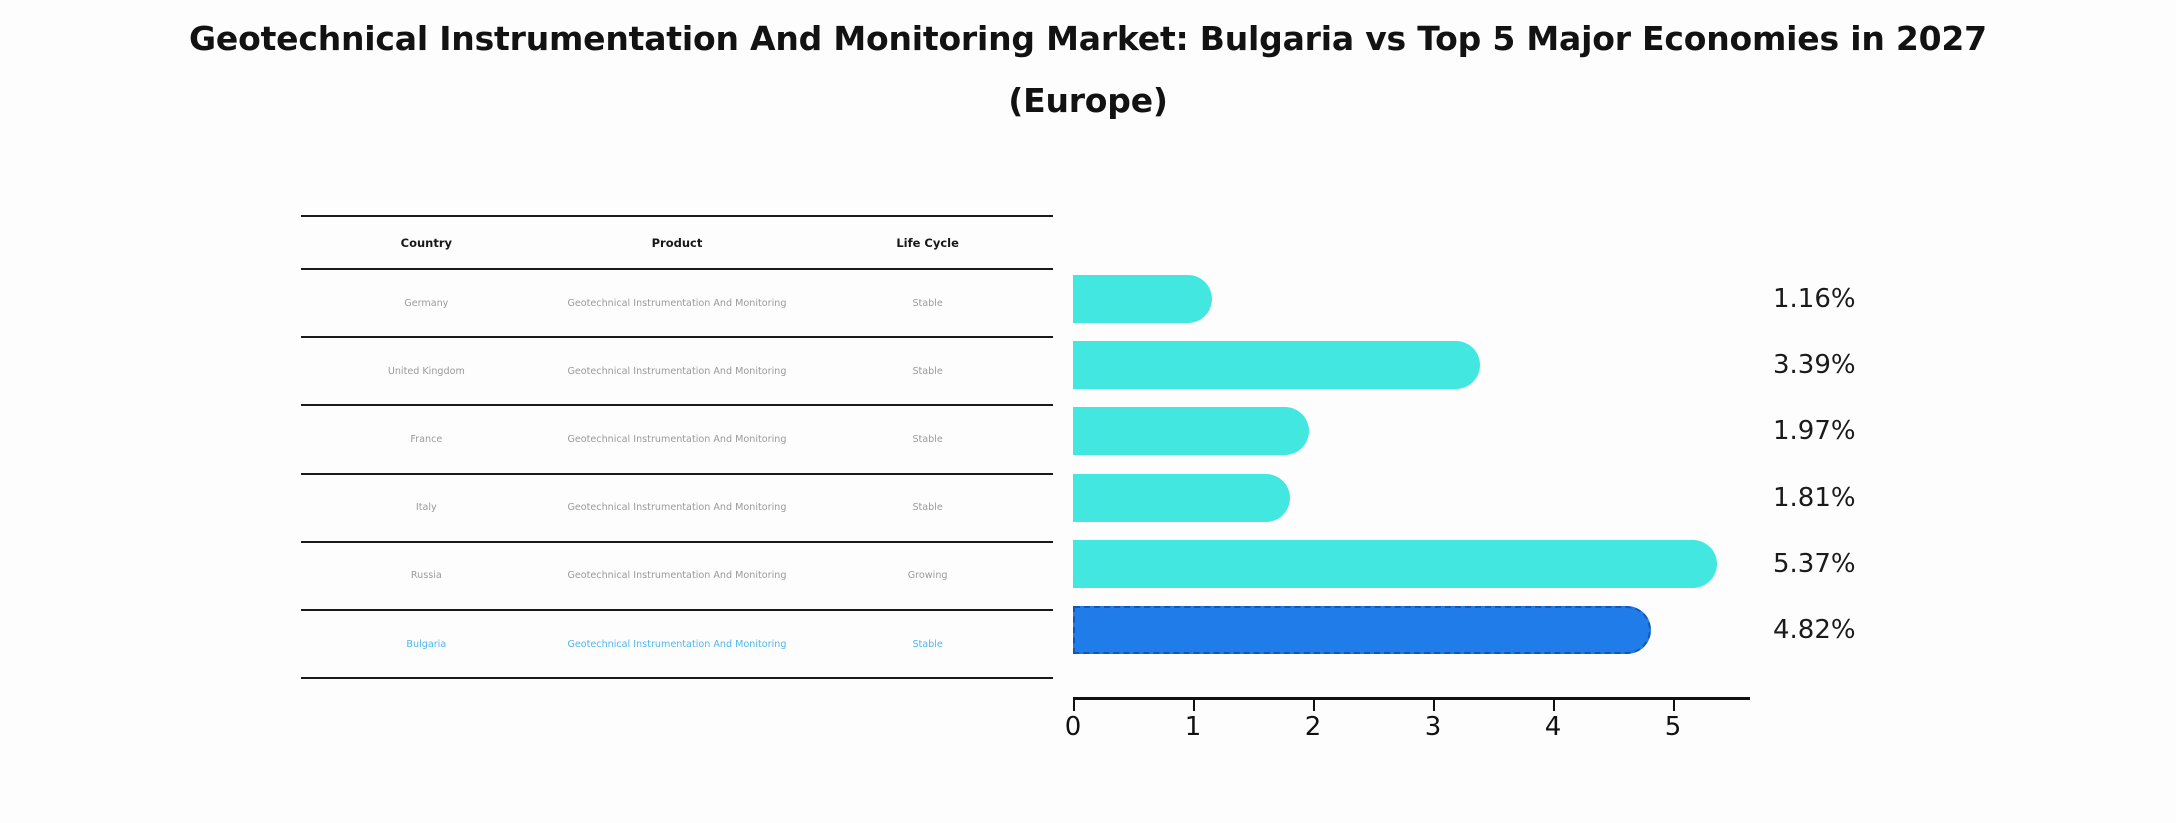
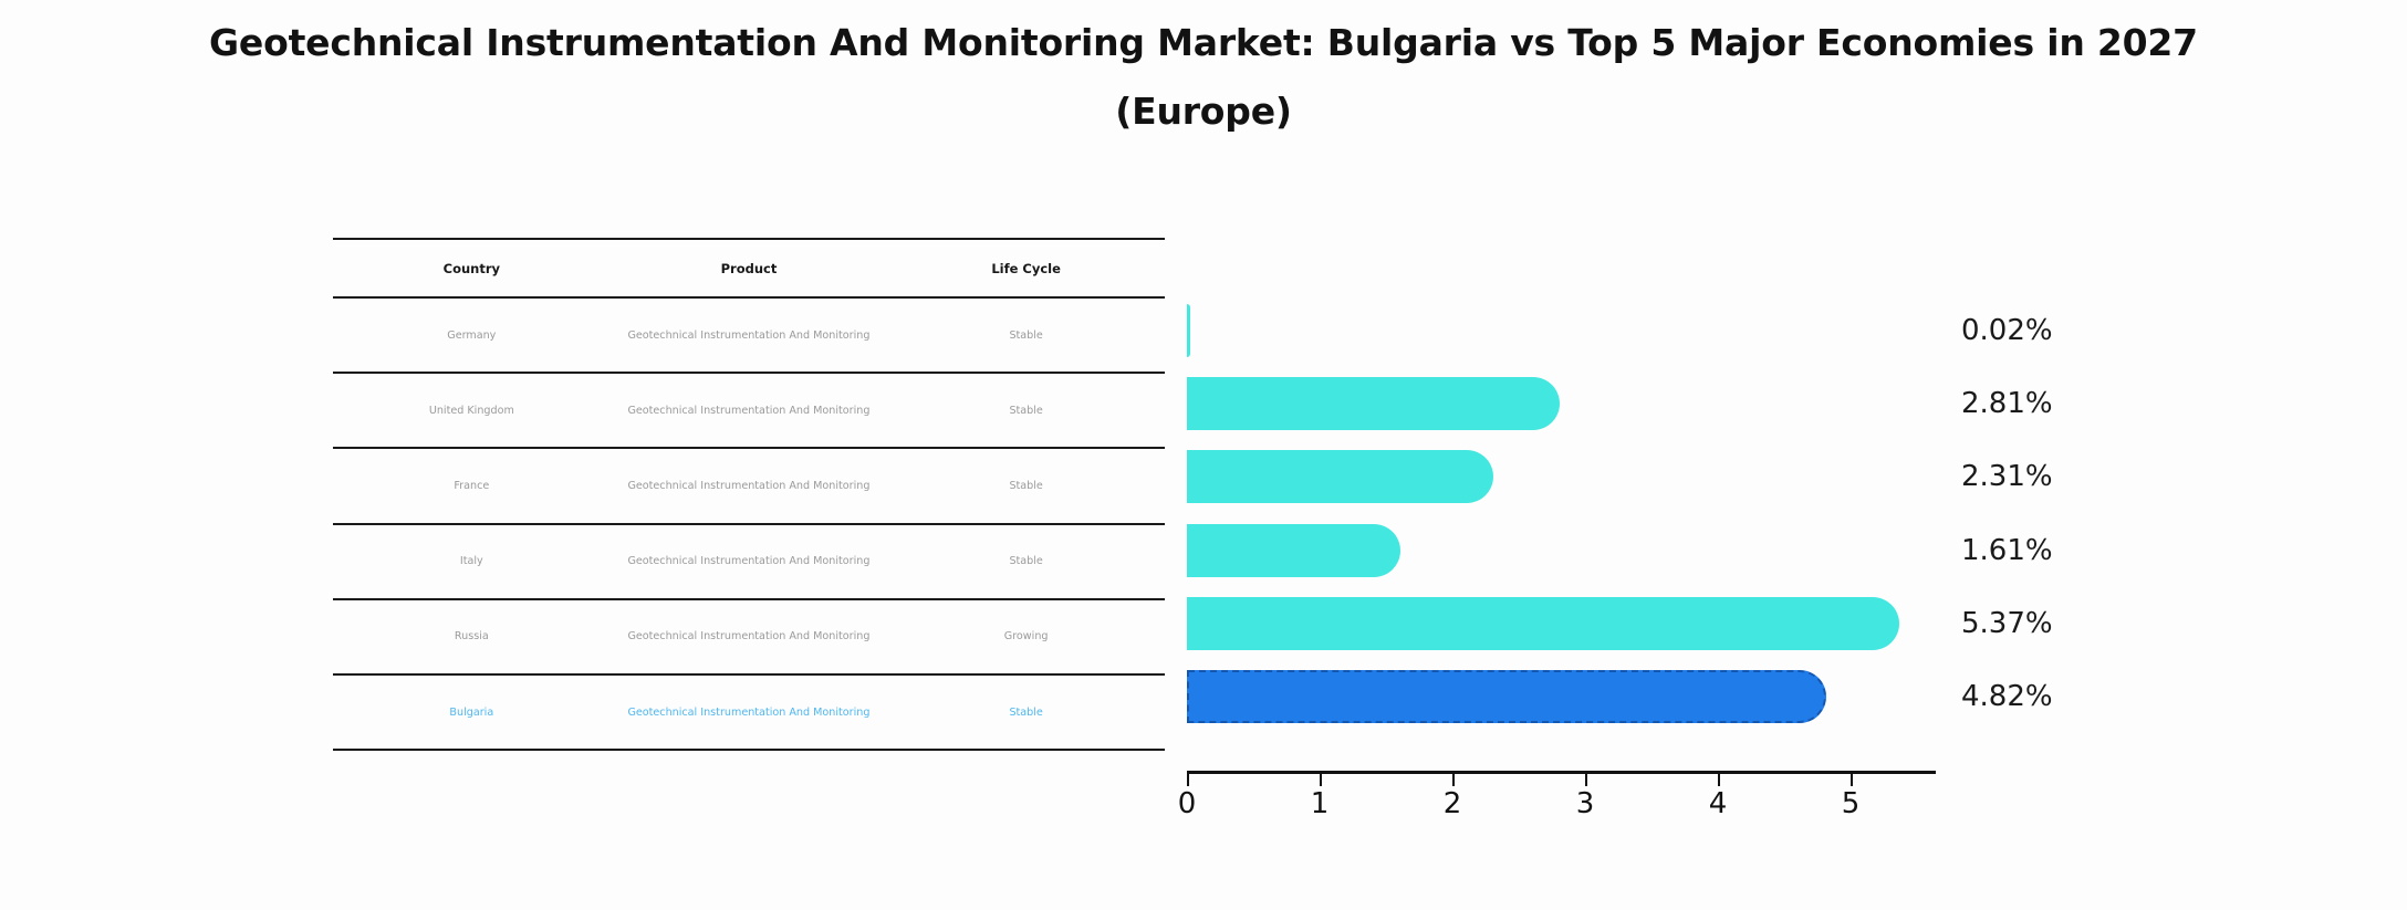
Germany: 1.16% -> 0.02%
United Kingdom: 3.39% -> 2.81%
France: 1.97% -> 2.31%
Italy: 1.81% -> 1.61%
